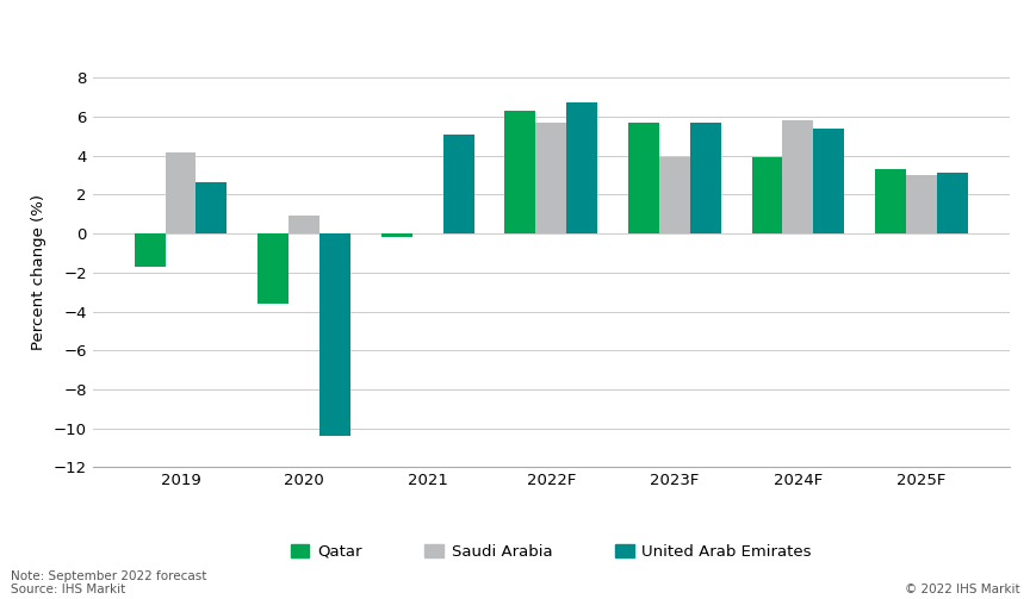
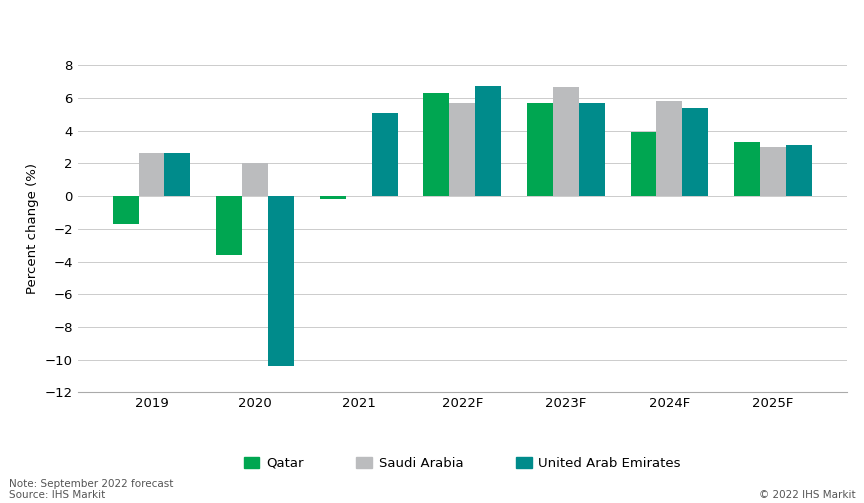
Saudi Arabia/2019: 4.2 -> 2.6
Saudi Arabia/2020: 0.9 -> 2.0
Saudi Arabia/2023F: 3.9 -> 6.7
